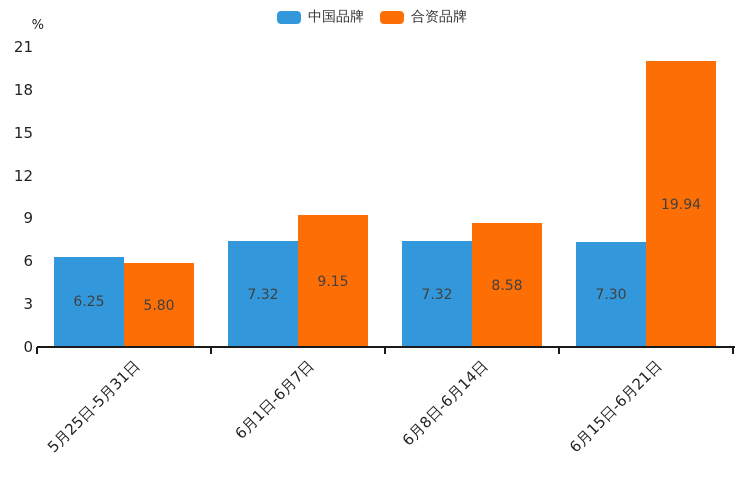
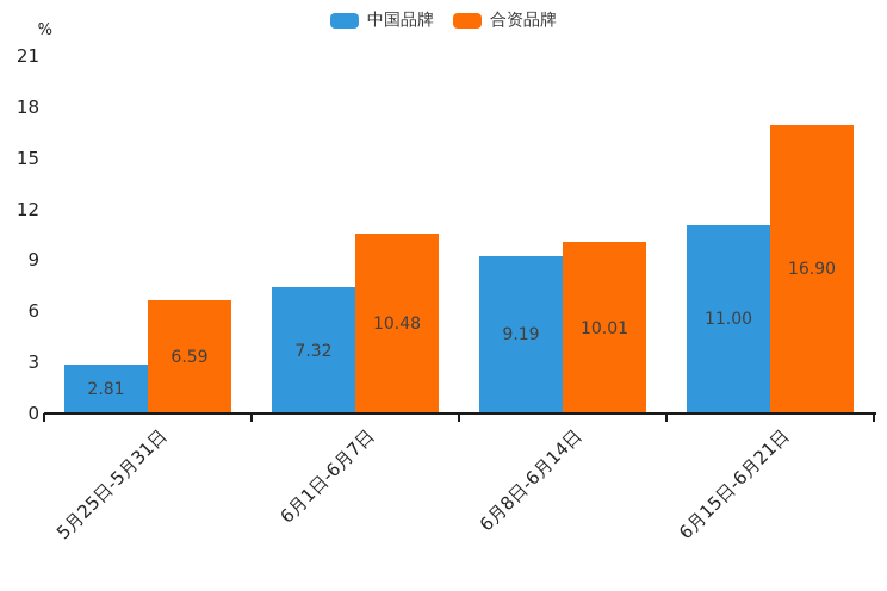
中国品牌/5月25日-5月31日: 6.25 -> 2.81
合资品牌/5月25日-5月31日: 5.80 -> 6.59
合资品牌/6月1日-6月7日: 9.15 -> 10.48
中国品牌/6月8日-6月14日: 7.32 -> 9.19
合资品牌/6月8日-6月14日: 8.58 -> 10.01
中国品牌/6月15日-6月21日: 7.30 -> 11.00
合资品牌/6月15日-6月21日: 19.94 -> 16.90
